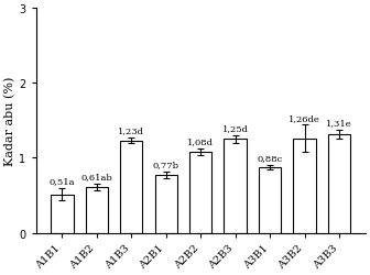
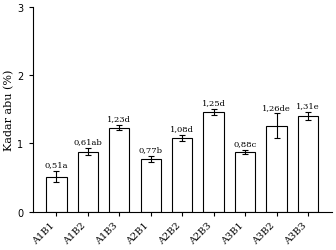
A1B2: 0.61 -> 0.88
A2B3: 1.25 -> 1.46
A3B3: 1.31 -> 1.40
